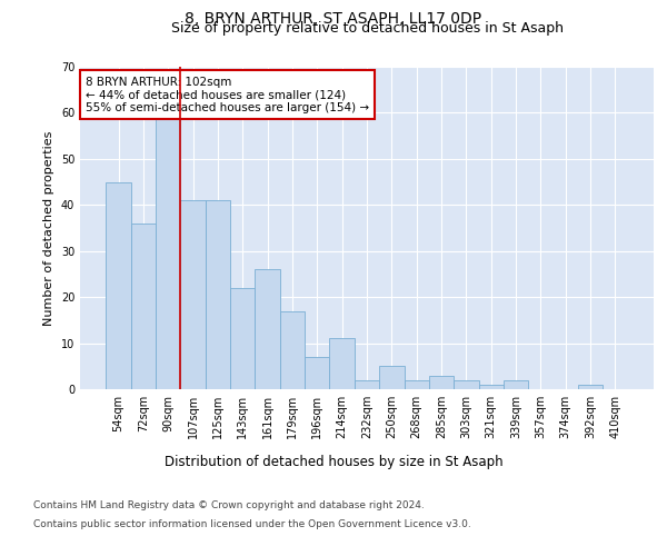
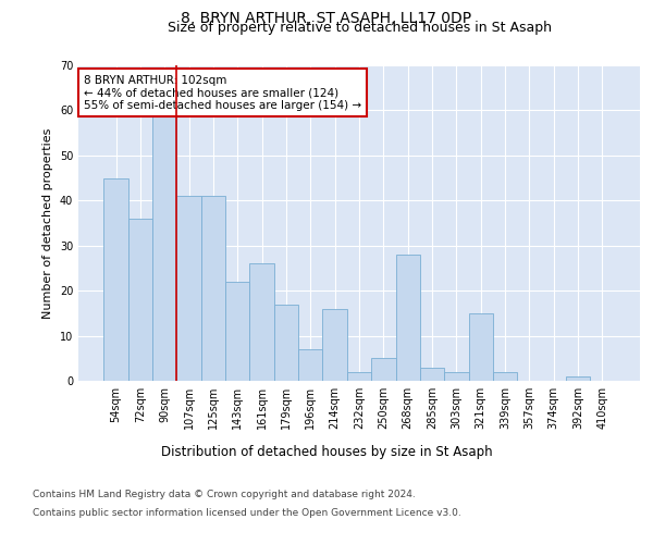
214sqm: 11 -> 16
268sqm: 2 -> 28
321sqm: 1 -> 15
